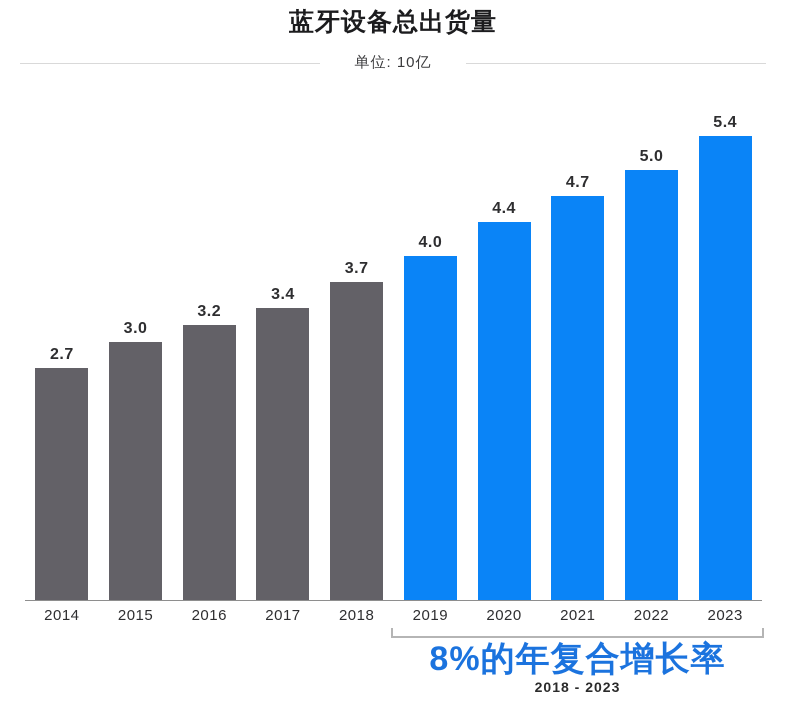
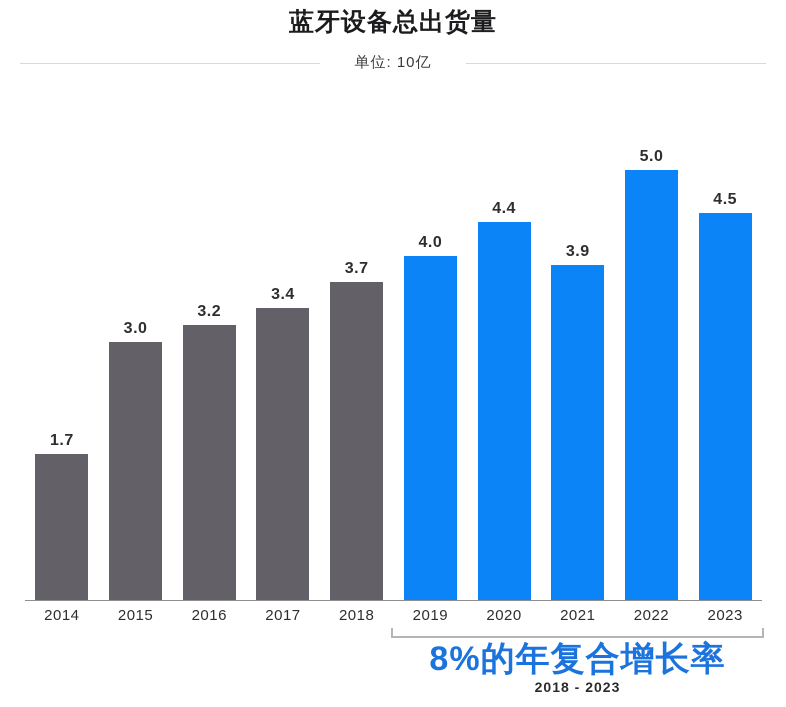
2014: 2.7 -> 1.7
2021: 4.7 -> 3.9
2023: 5.4 -> 4.5
